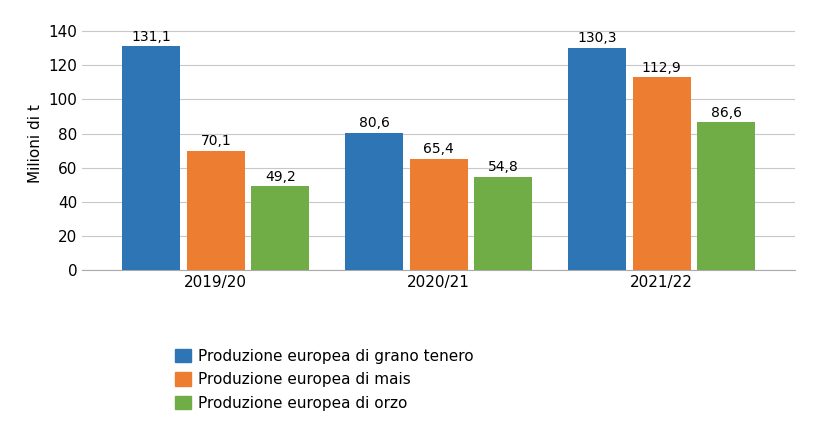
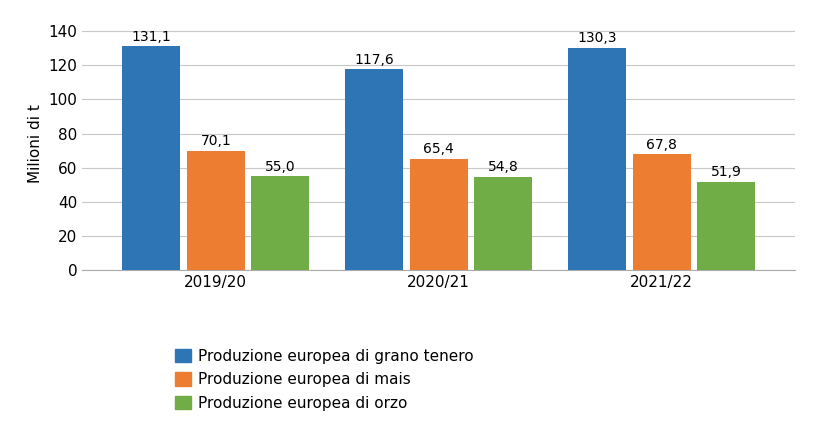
Produzione europea di orzo/2019/20: 49,2 -> 55,0
Produzione europea di grano tenero/2020/21: 80,6 -> 117,6
Produzione europea di mais/2021/22: 112,9 -> 67,8
Produzione europea di orzo/2021/22: 86,6 -> 51,9
